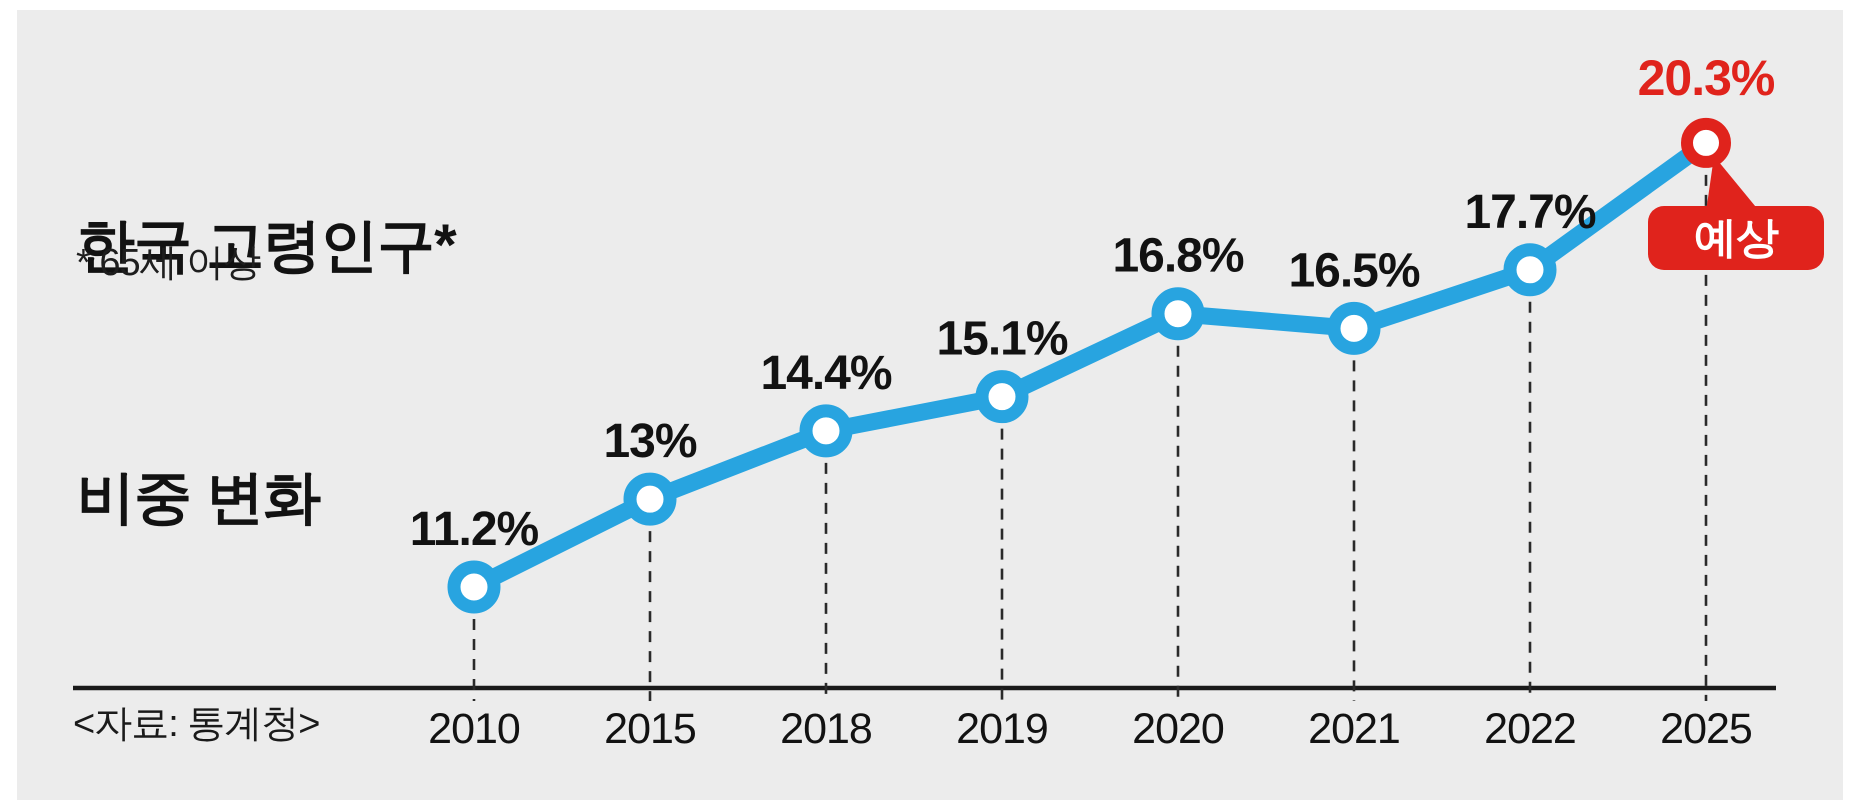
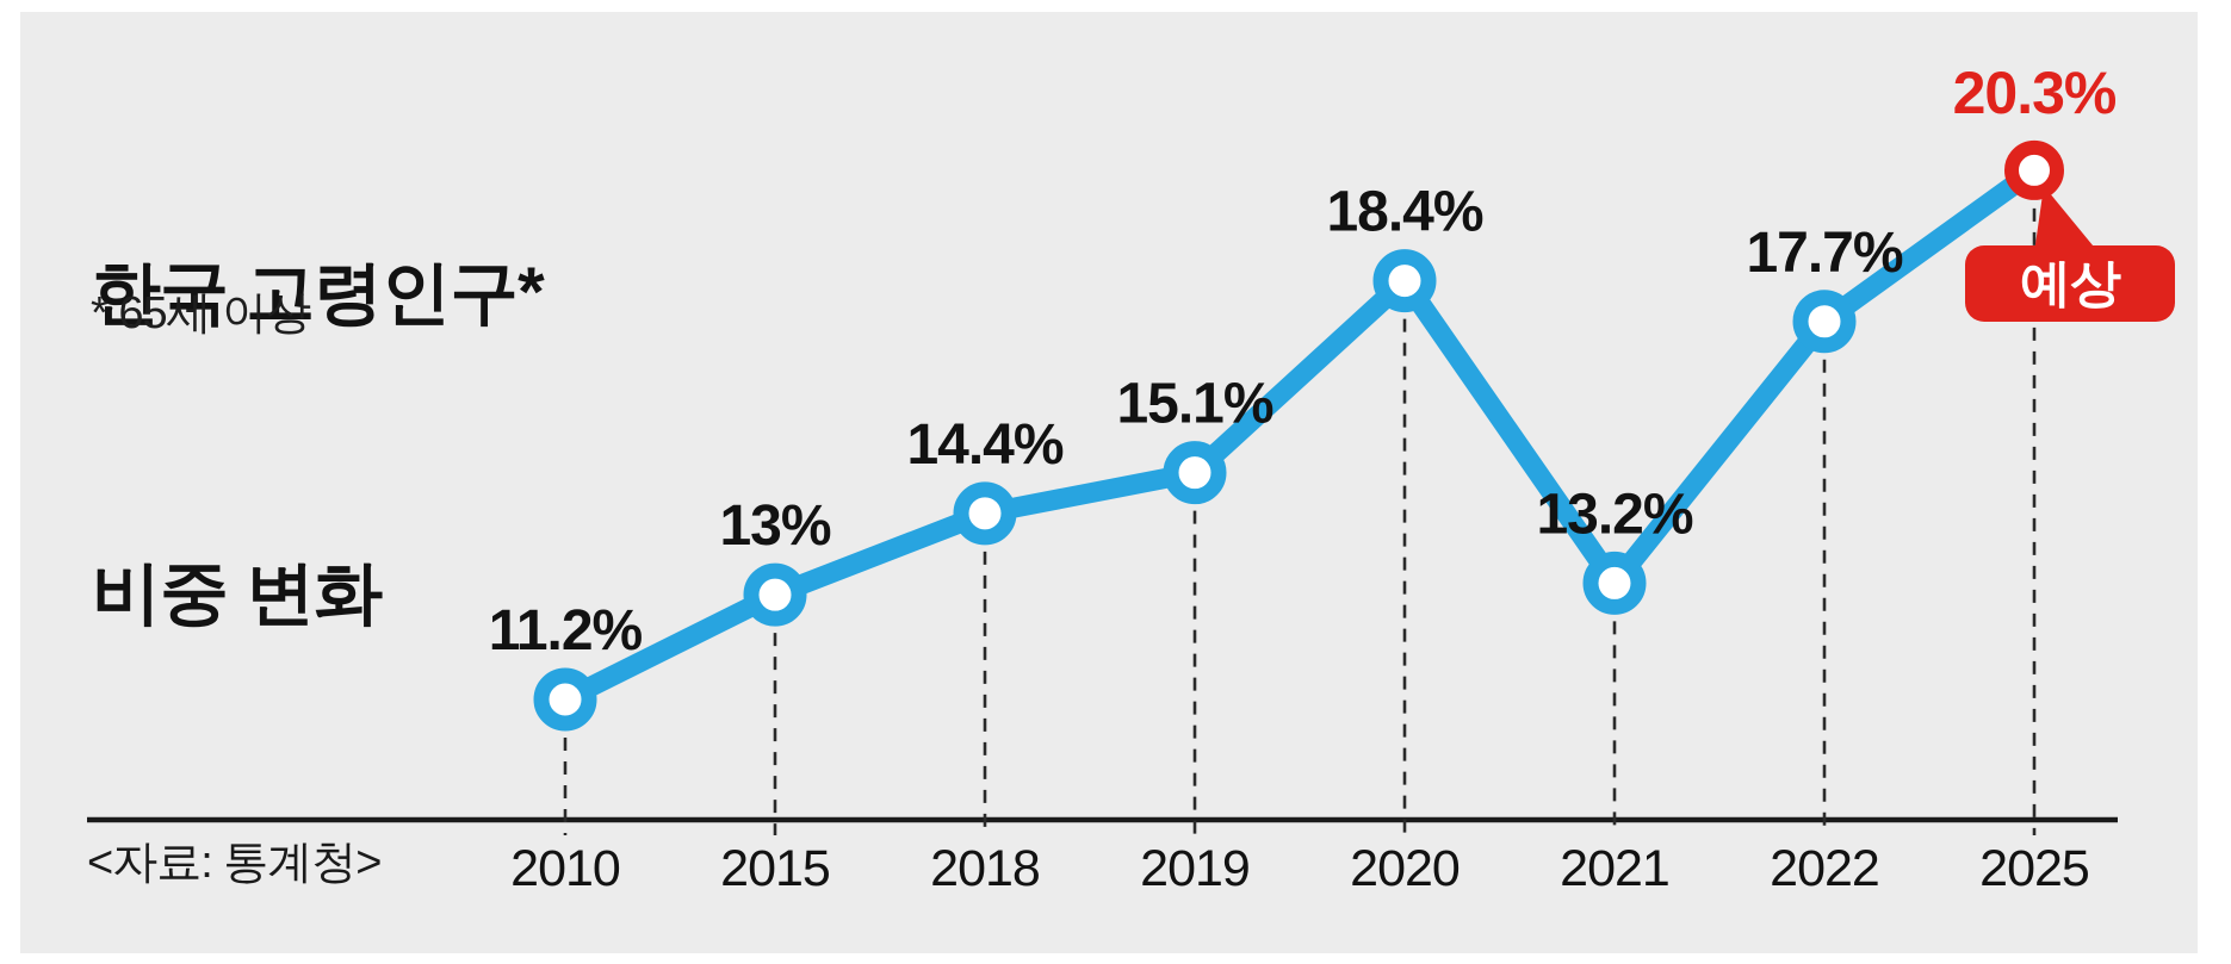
2020: 16.8% -> 18.4%
2021: 16.5% -> 13.2%
